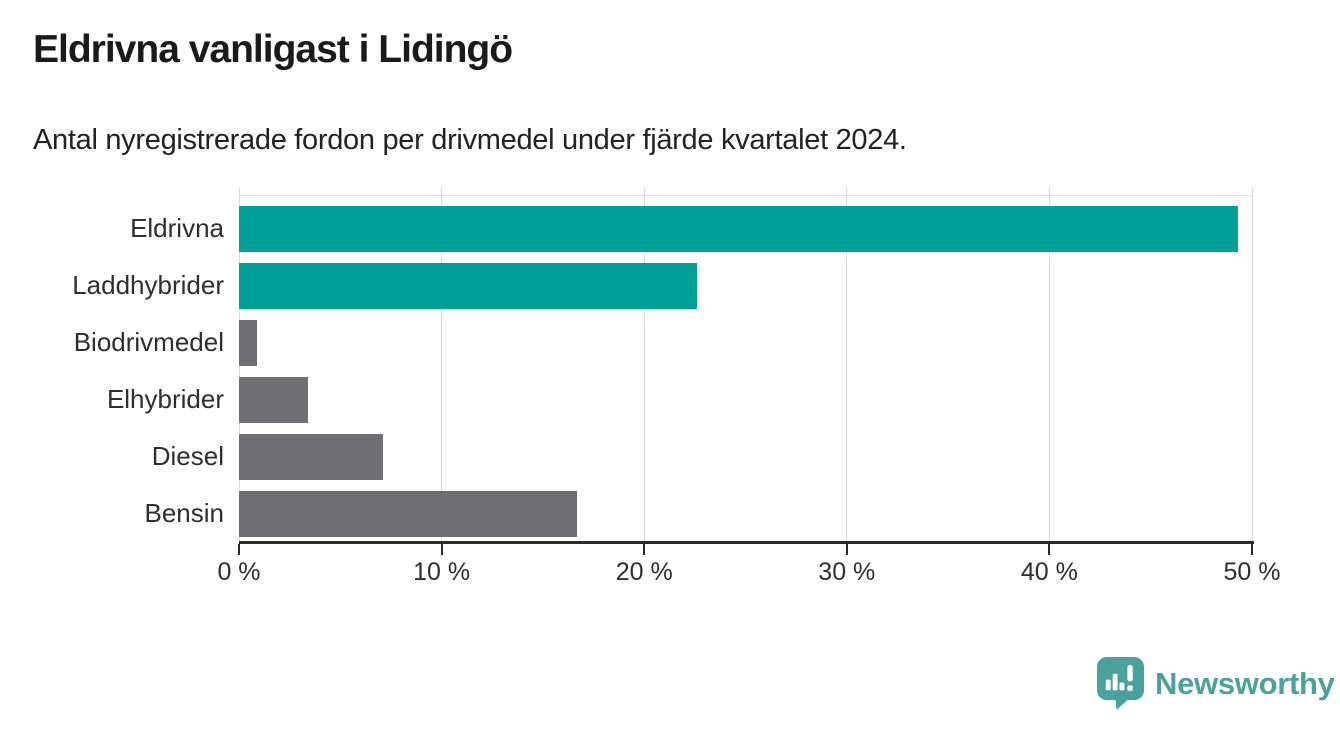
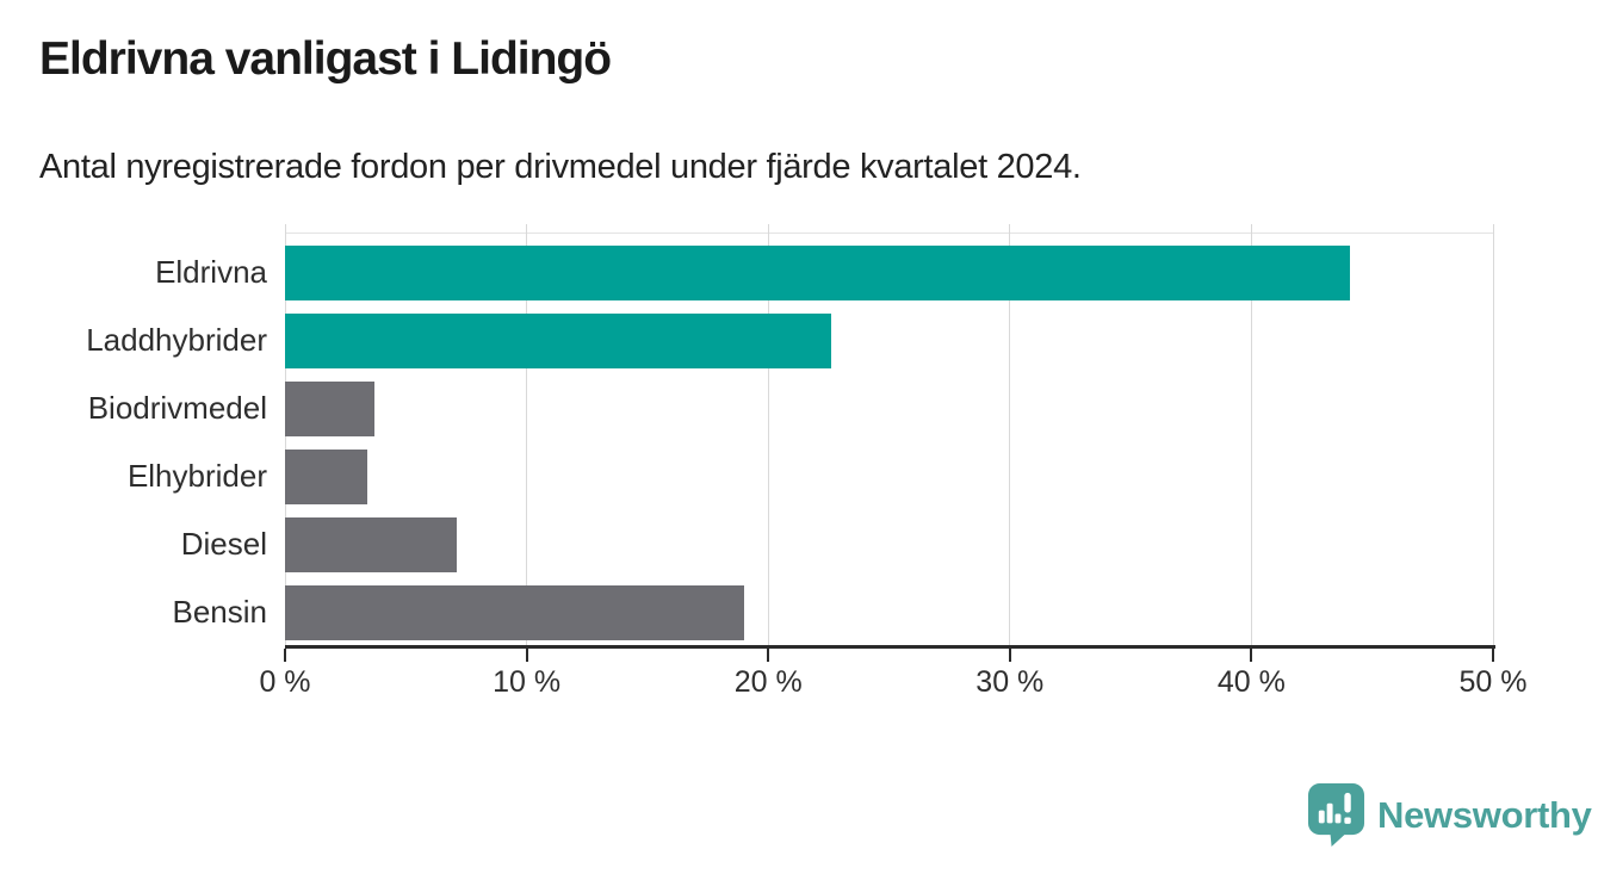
Eldrivna: 49.3% -> 44.1%
Biodrivmedel: 0.9% -> 3.7%
Bensin: 16.7% -> 19.0%
